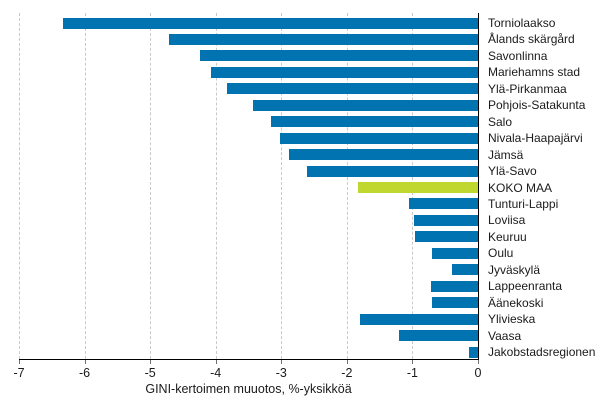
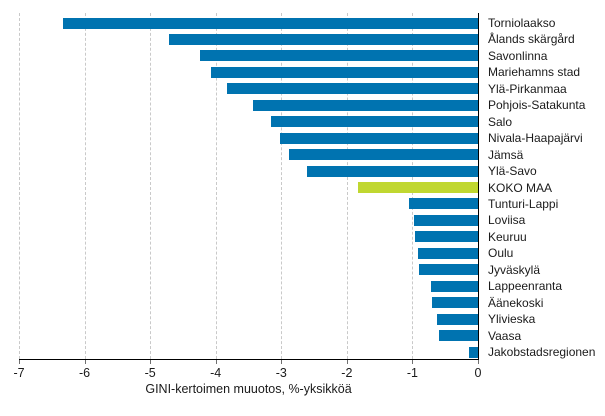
Oulu: -0.7 -> -0.9
Jyväskylä: -0.4 -> -0.9
Ylivieska: -1.8 -> -0.6
Vaasa: -1.2 -> -0.6
